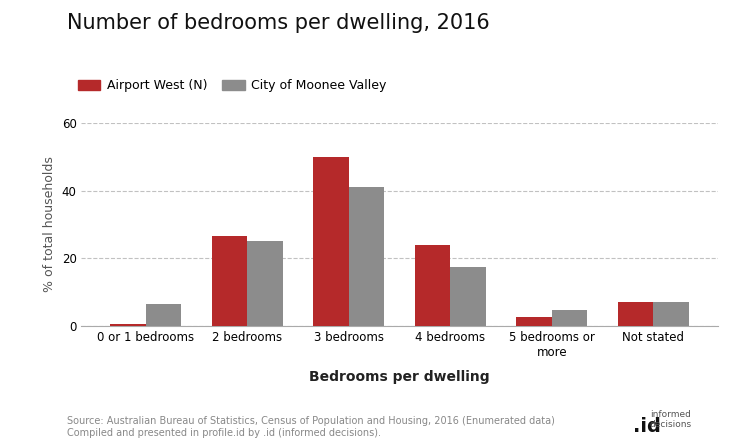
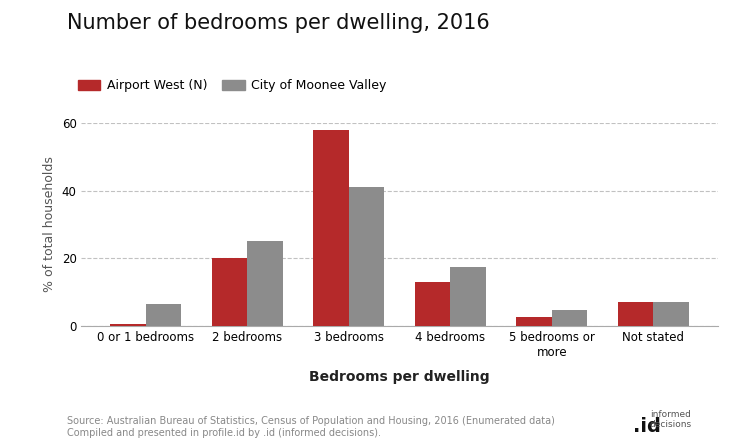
Airport West (N)/2 bedrooms: 26.5 -> 20.0
Airport West (N)/3 bedrooms: 50.0 -> 58.0
Airport West (N)/4 bedrooms: 24.0 -> 13.0
